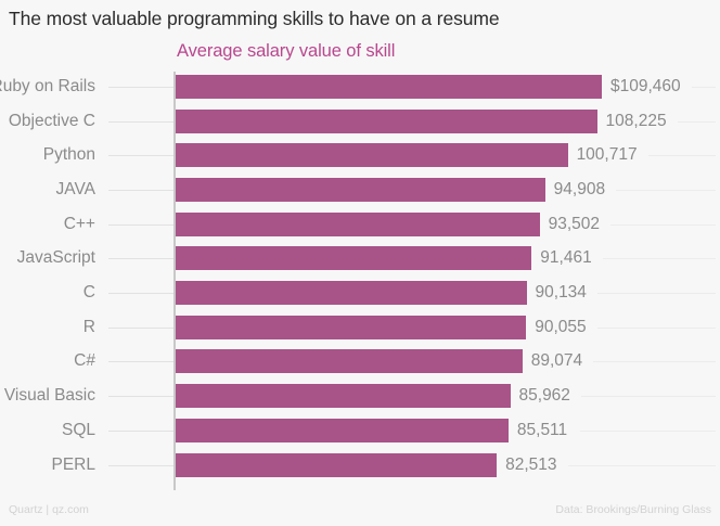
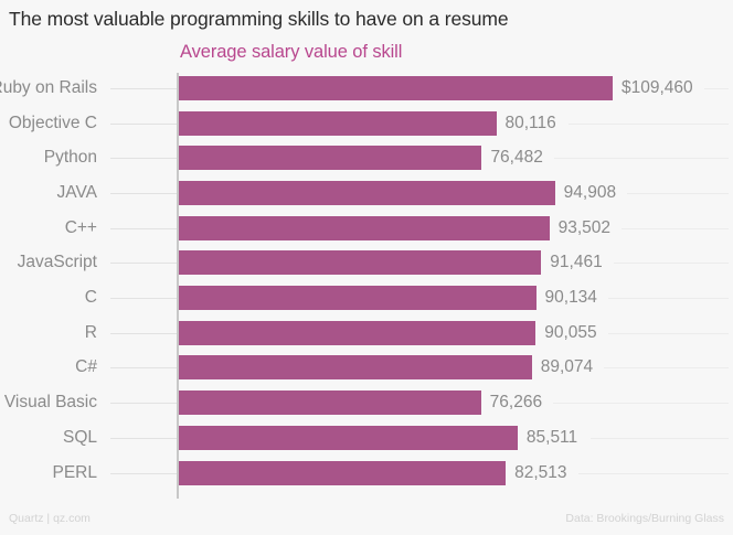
Objective C: 108,225 -> 80,116
Python: 100,717 -> 76,482
Visual Basic: 85,962 -> 76,266
